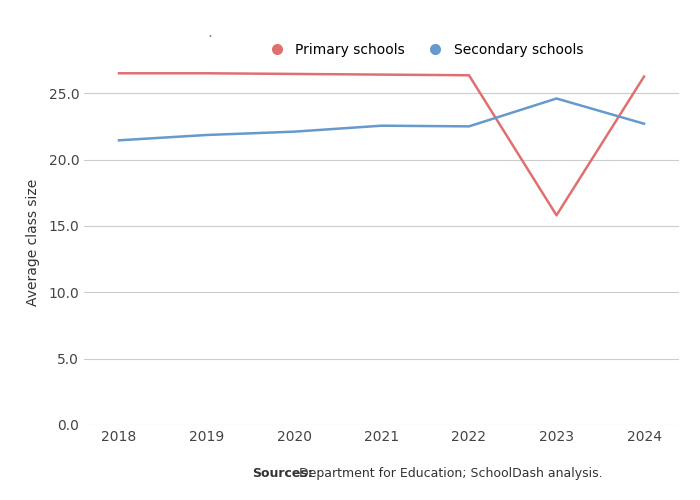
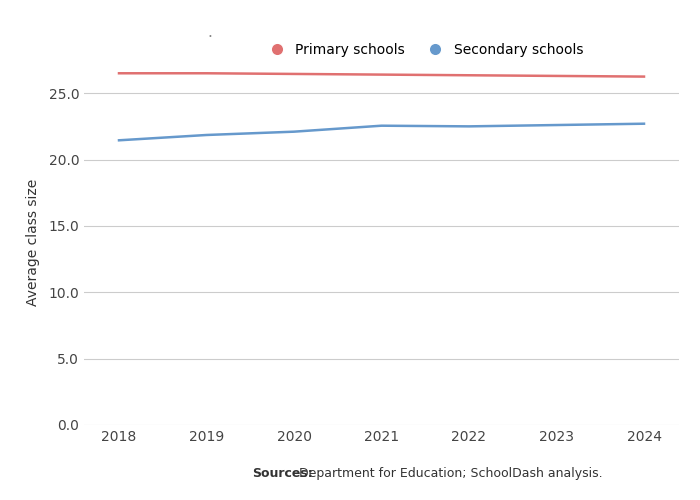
Primary schools/2023: 15.8 -> 26.3
Secondary schools/2023: 24.6 -> 22.6
